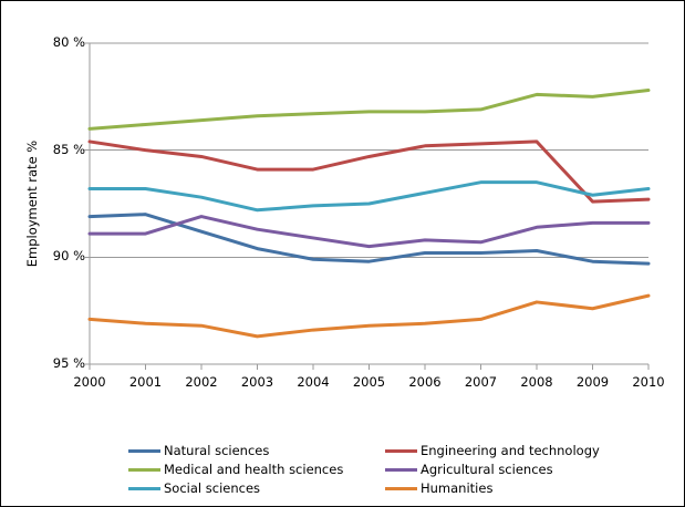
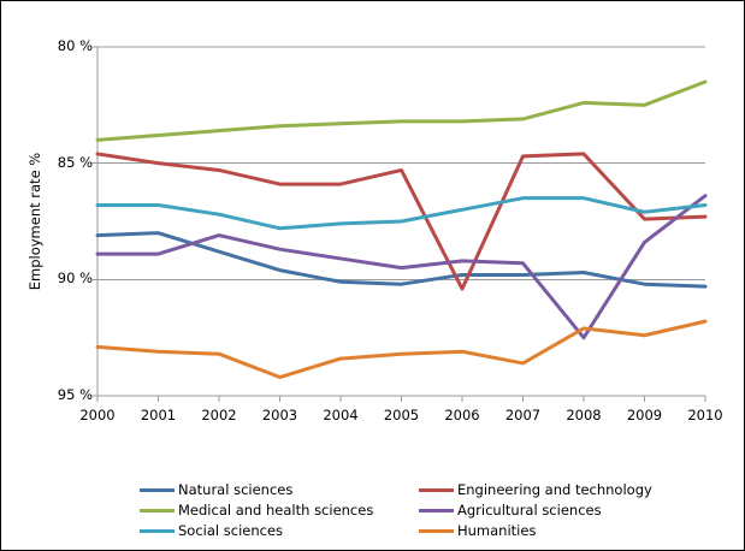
Humanities/2003: 81.3% -> 80.8%
Engineering and technology/2006: 90.2% -> 84.6%
Humanities/2007: 82.1% -> 81.4%
Agricultural sciences/2008: 86.4% -> 82.5%
Medical and health sciences/2010: 92.8% -> 93.5%
Agricultural sciences/2010: 86.6% -> 88.6%
